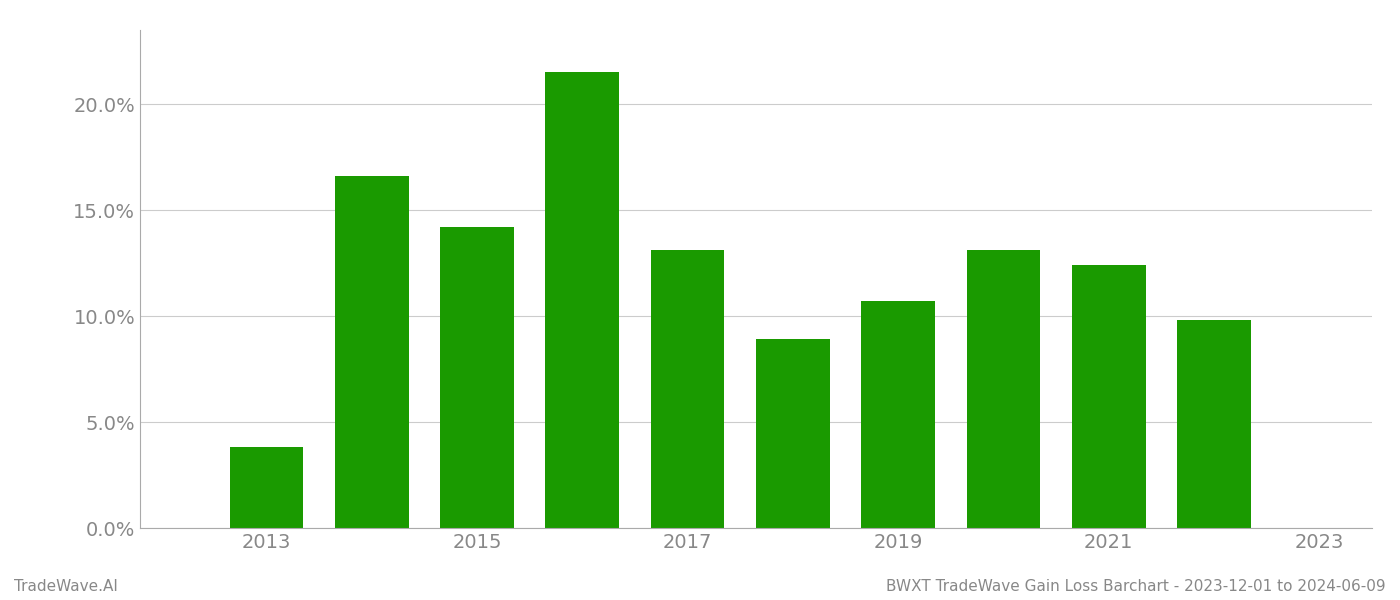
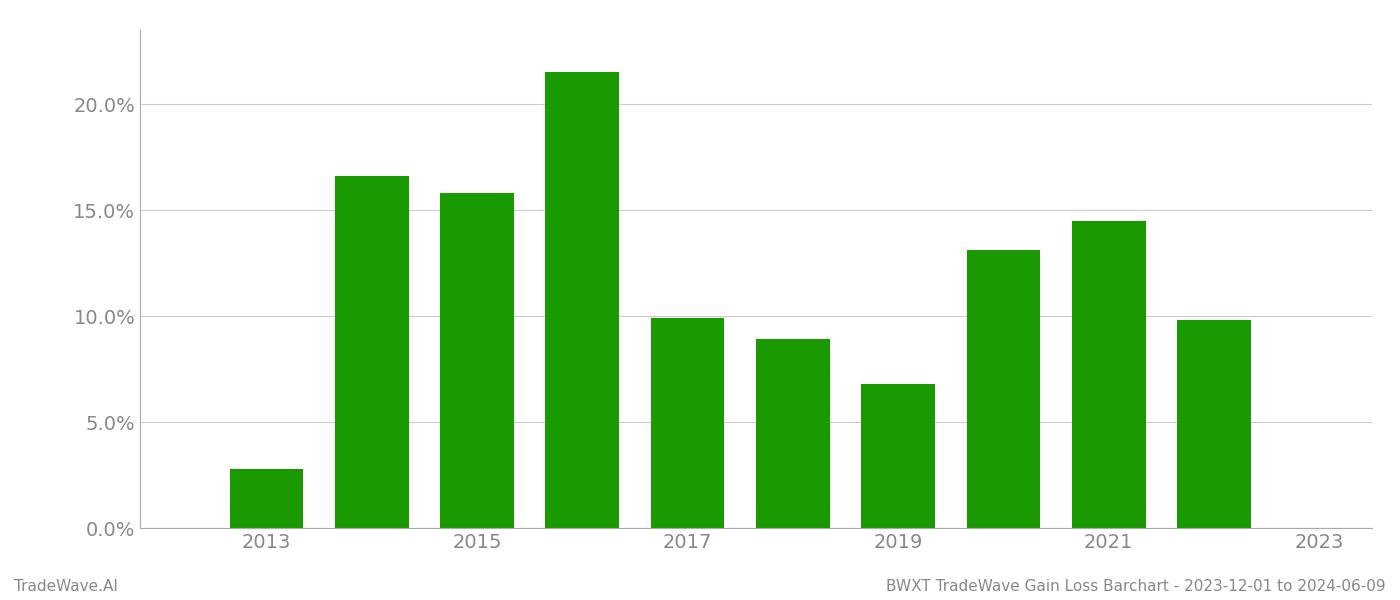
2013: 3.8% -> 2.8%
2015: 14.2% -> 15.8%
2017: 13.1% -> 9.9%
2019: 10.7% -> 6.8%
2021: 12.4% -> 14.5%
